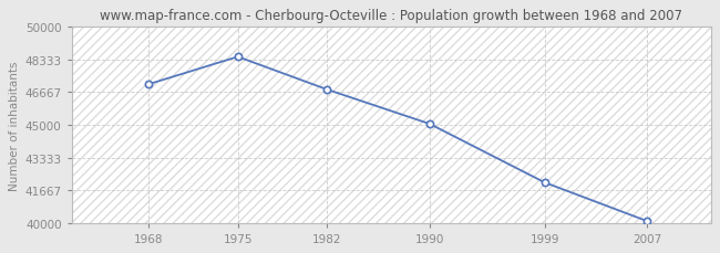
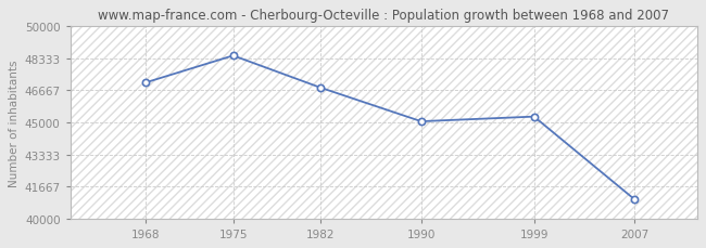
1999: 42100 -> 45300
2007: 40100 -> 41000
